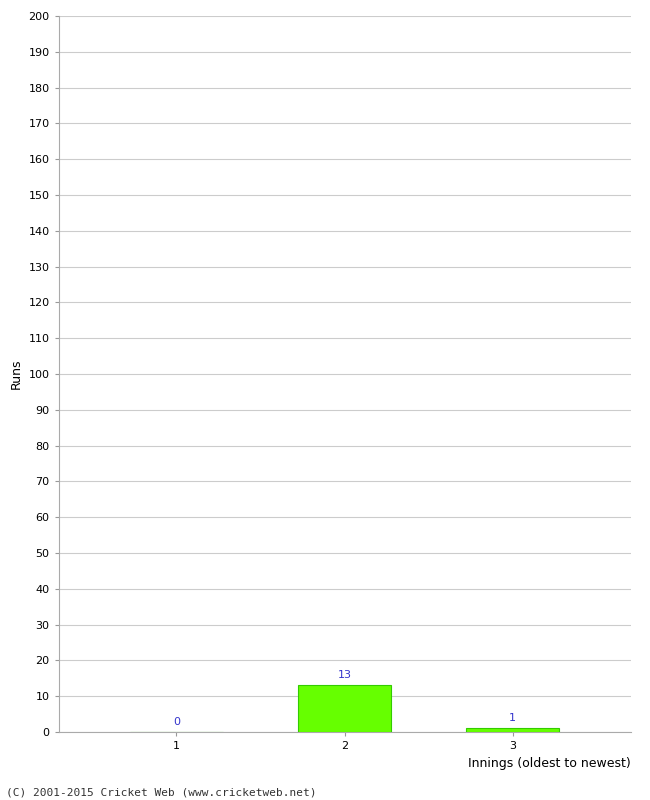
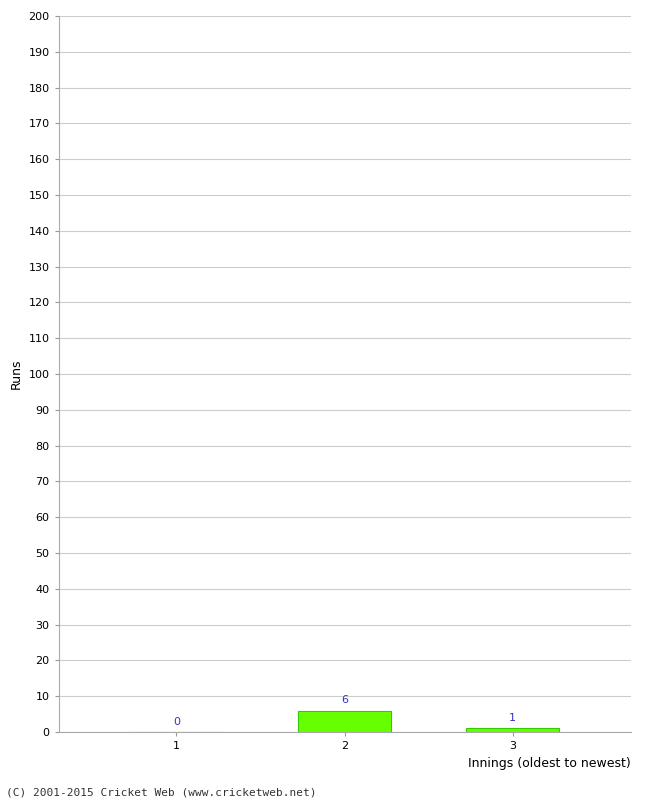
2: 13 -> 6
